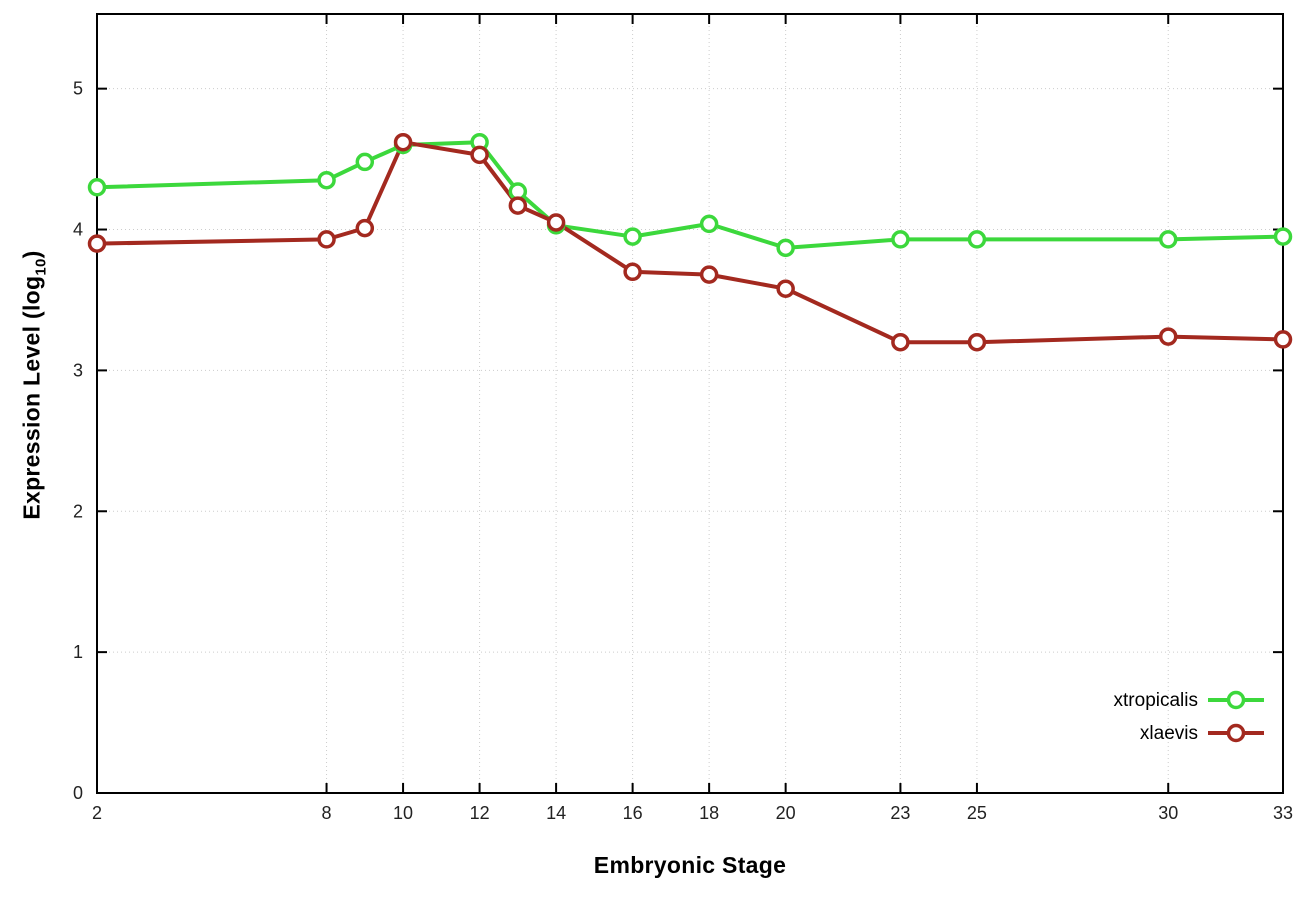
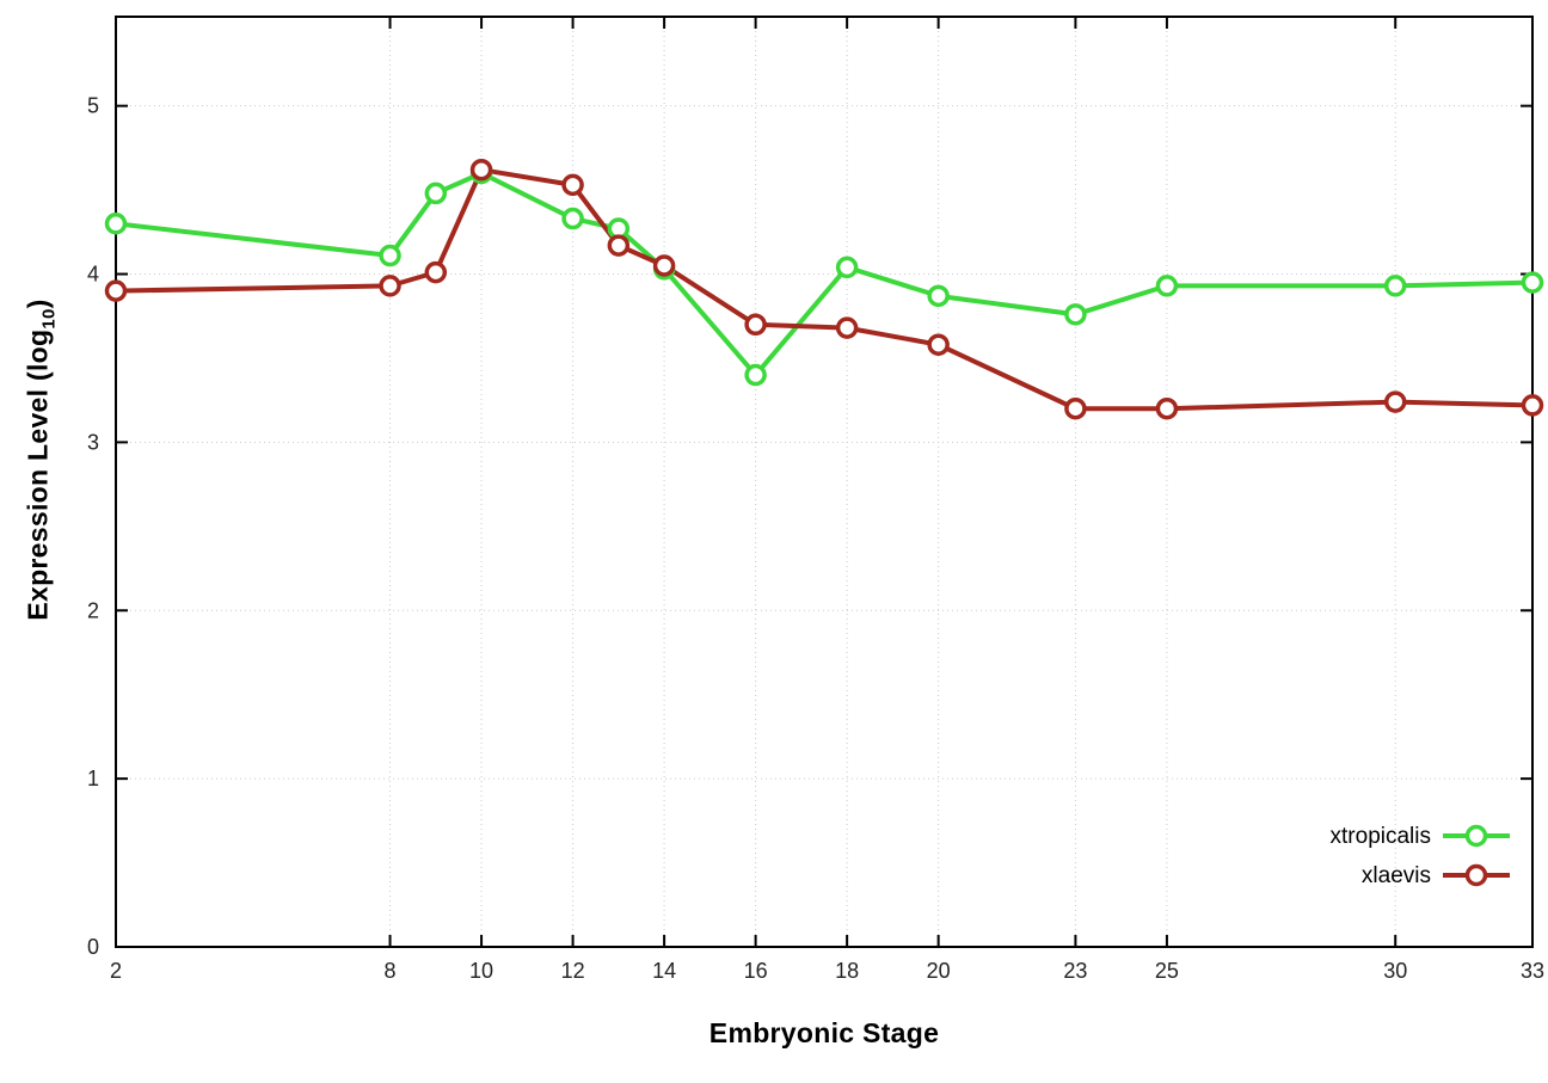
xtropicalis/8: 4.35 -> 4.11
xtropicalis/12: 4.62 -> 4.33
xtropicalis/16: 3.95 -> 3.40
xtropicalis/23: 3.93 -> 3.76
